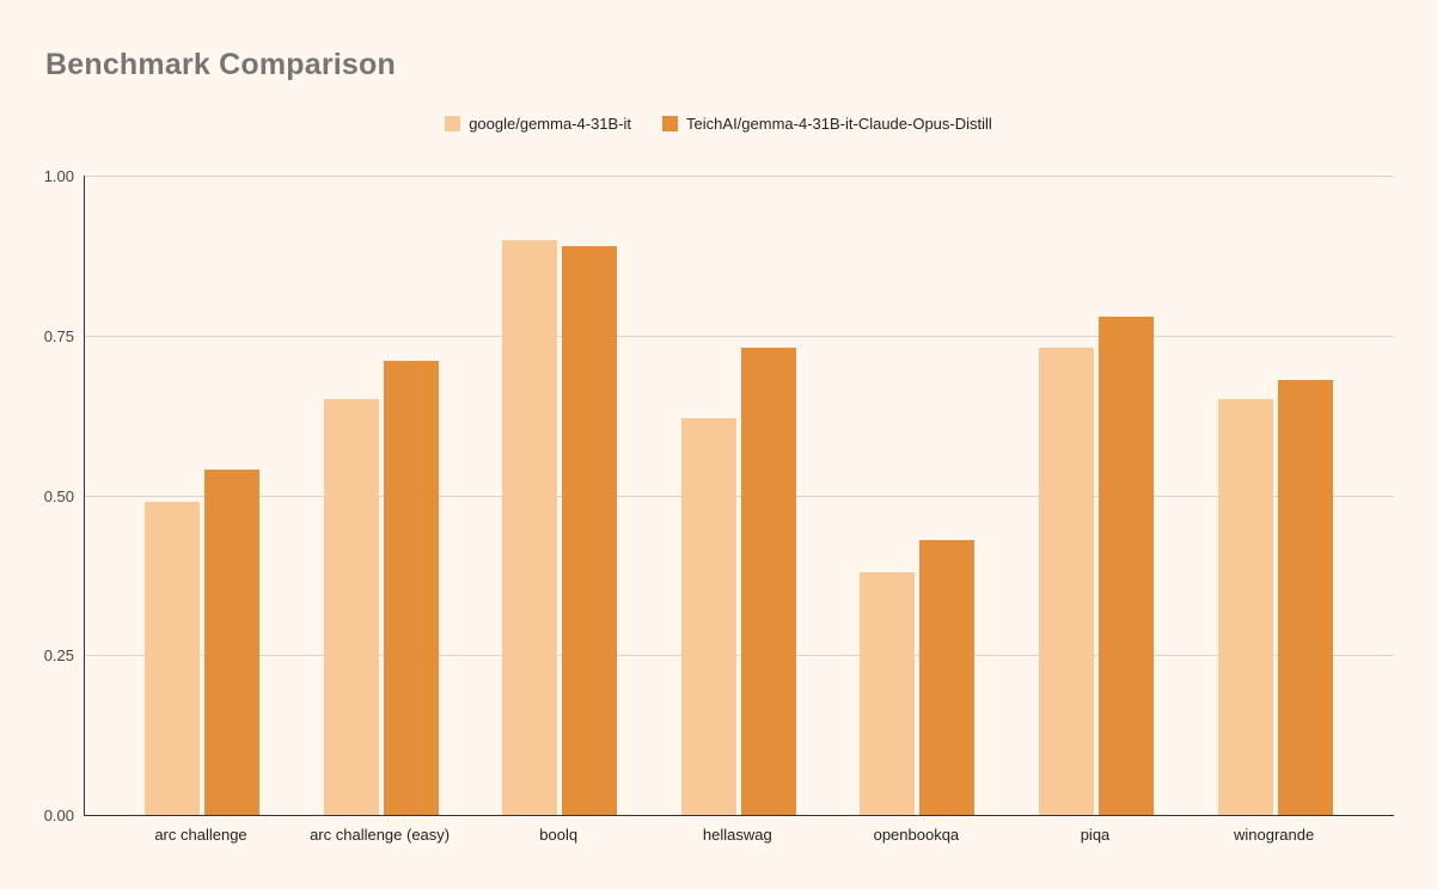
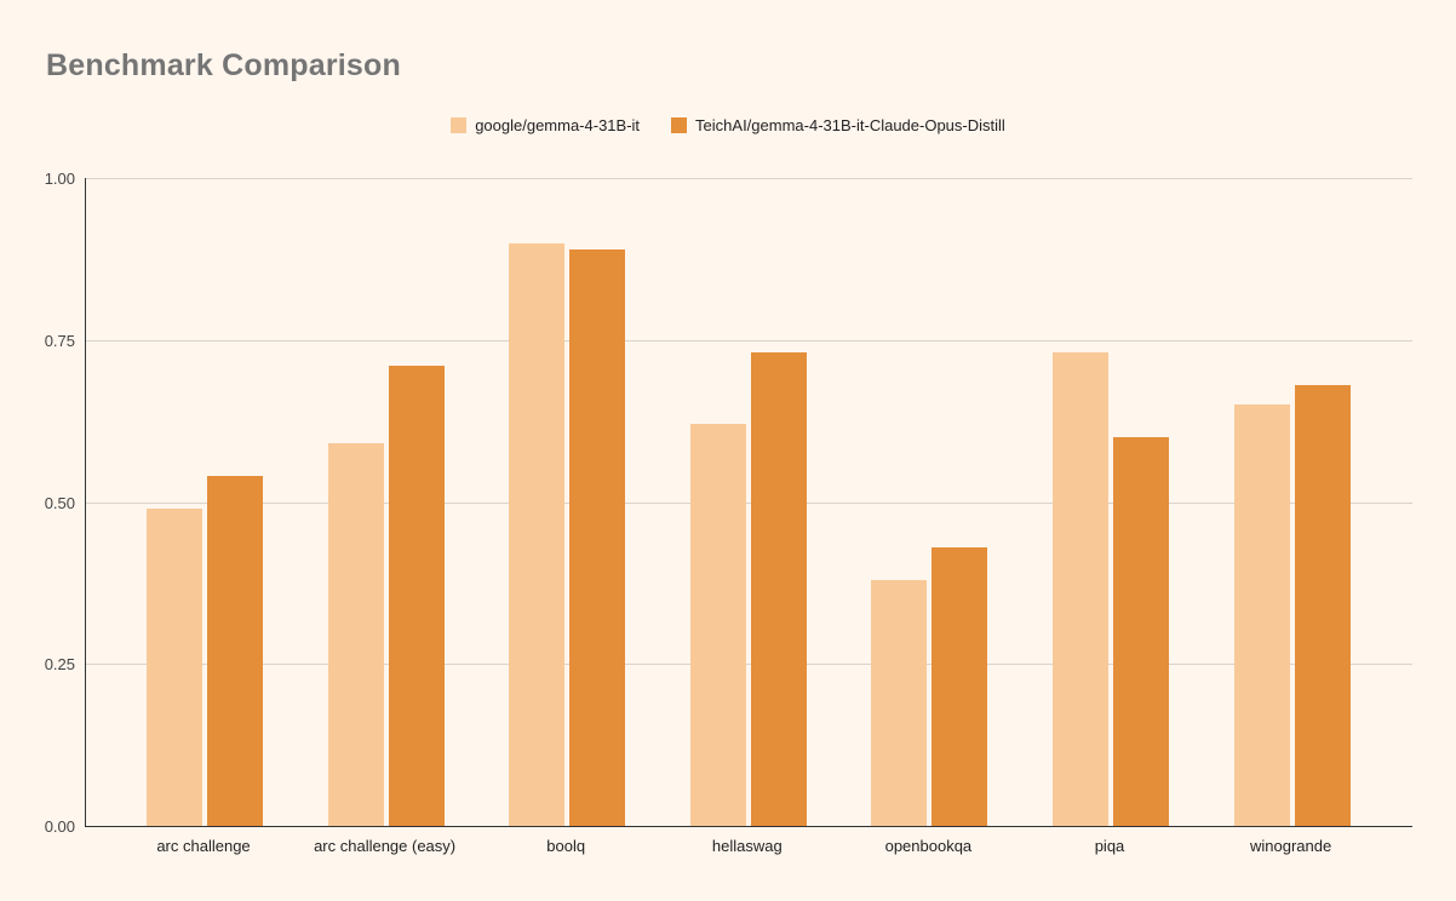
google/gemma-4-31B-it/arc challenge (easy): 0.65 -> 0.59
TeichAI/gemma-4-31B-it-Claude-Opus-Distill/piqa: 0.78 -> 0.60
